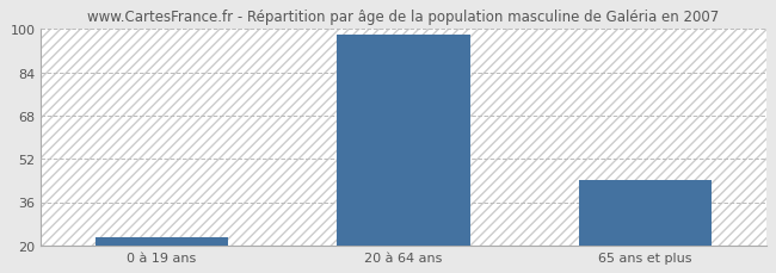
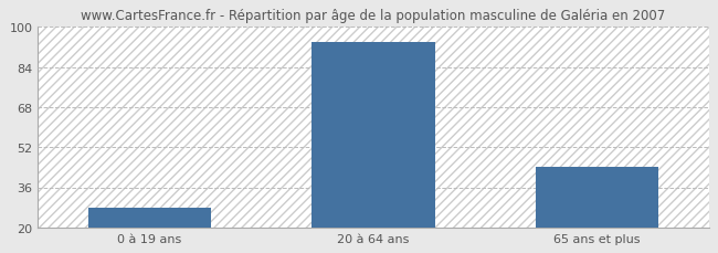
0 à 19 ans: 23 -> 28
20 à 64 ans: 98 -> 94
